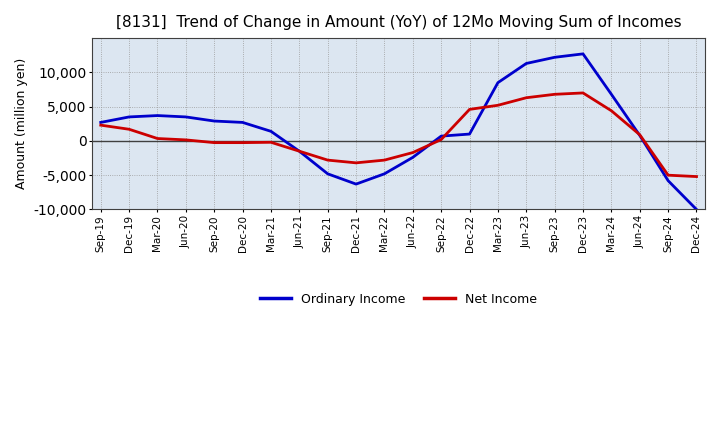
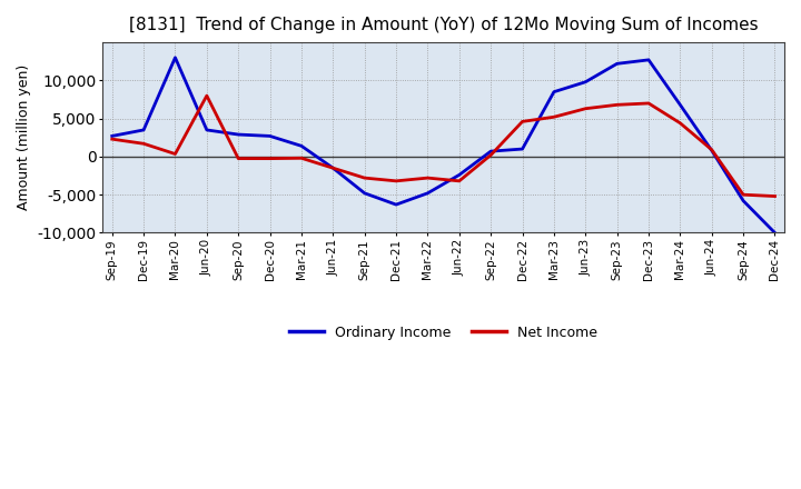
Ordinary Income/Mar-20: 3,700 -> 13,000
Net Income/Jun-20: 200 -> 8,000
Net Income/Jun-22: -1,700 -> -3,200
Ordinary Income/Jun-23: 11,300 -> 9,800
